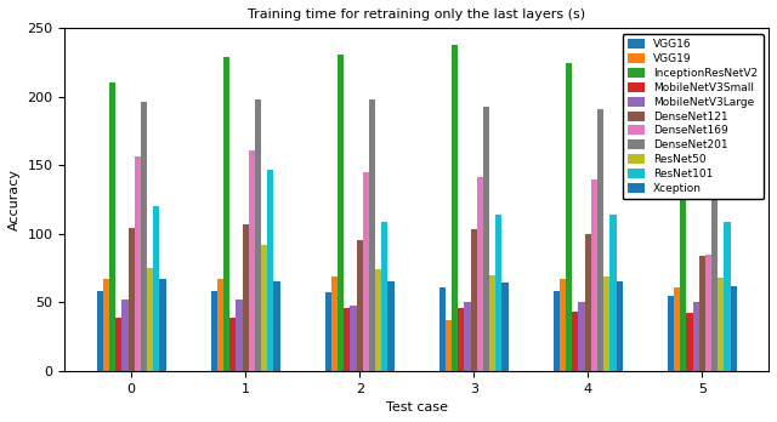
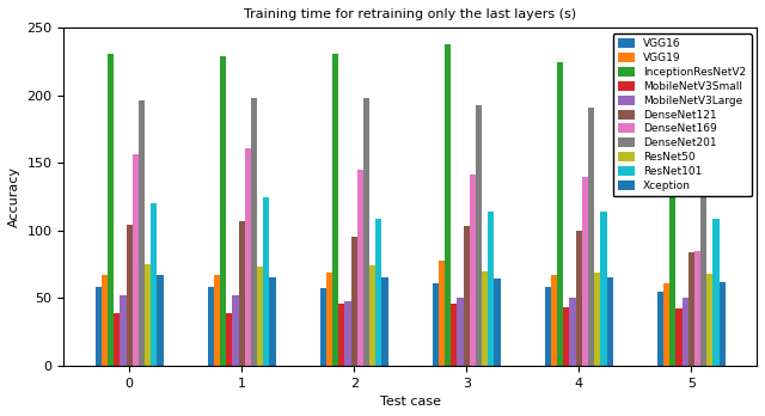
InceptionResNetV2/0: 210 -> 231
ResNet50/1: 92 -> 73
ResNet101/1: 147 -> 125
VGG19/3: 37 -> 78
